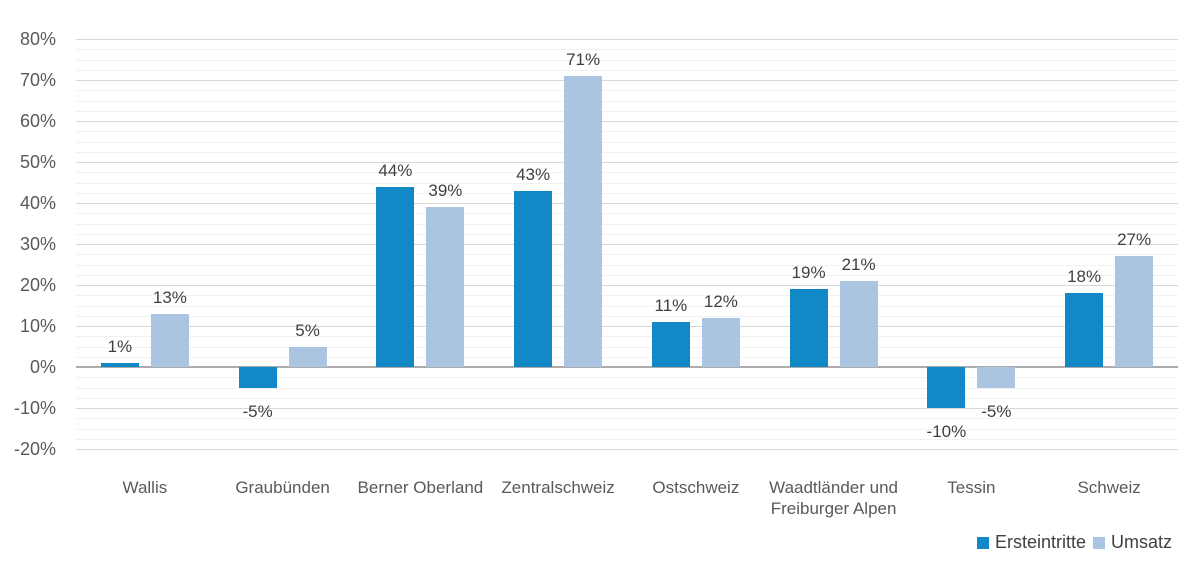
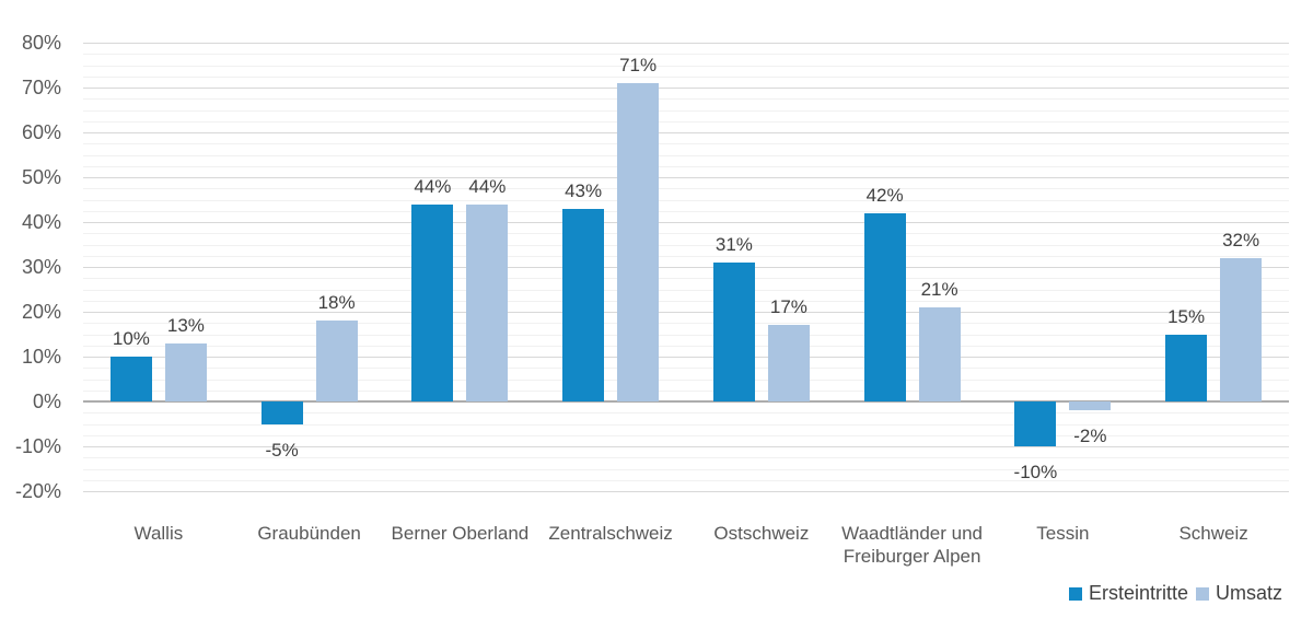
Ersteintritte/Wallis: 1% -> 10%
Umsatz/Graubünden: 5% -> 18%
Umsatz/Berner Oberland: 39% -> 44%
Ersteintritte/Ostschweiz: 11% -> 31%
Umsatz/Ostschweiz: 12% -> 17%
Ersteintritte/Waadtländer und Freiburger Alpen: 19% -> 42%
Umsatz/Tessin: -5% -> -2%
Ersteintritte/Schweiz: 18% -> 15%
Umsatz/Schweiz: 27% -> 32%
